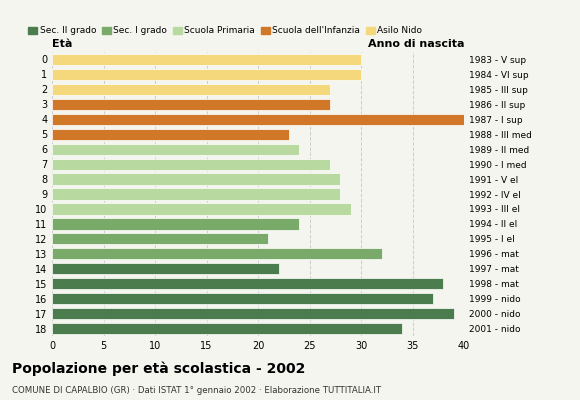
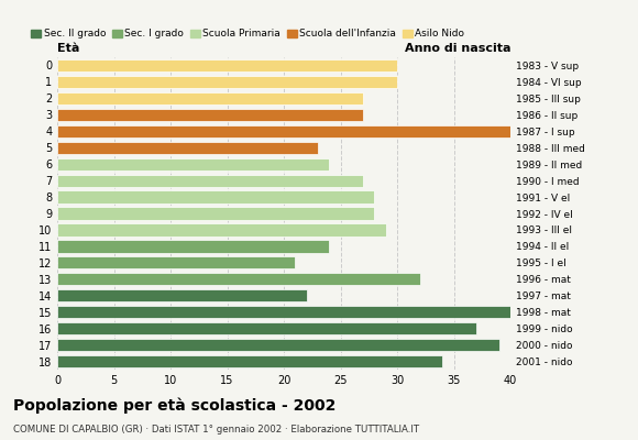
15: 38 -> 40
